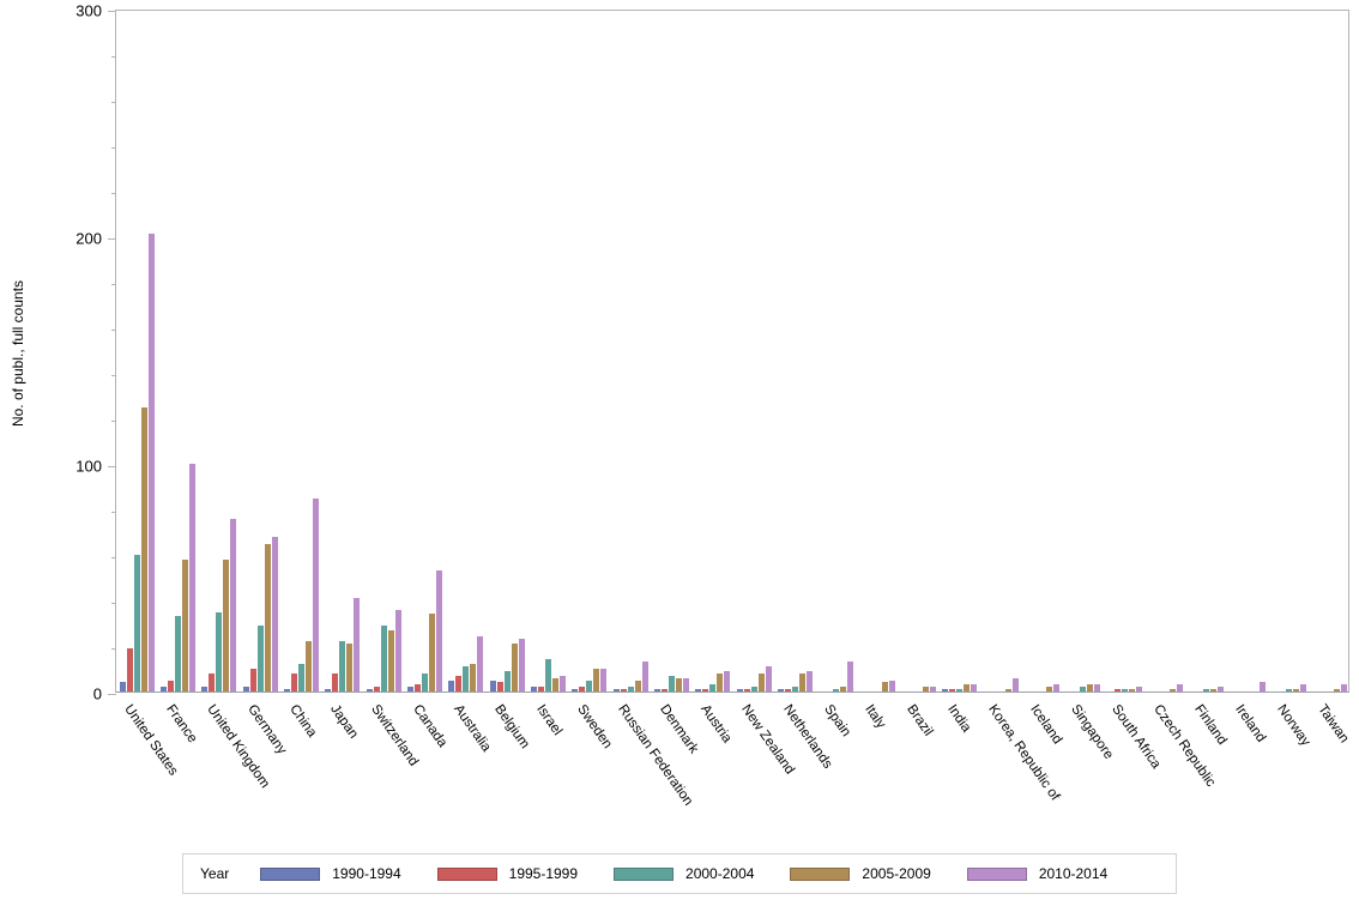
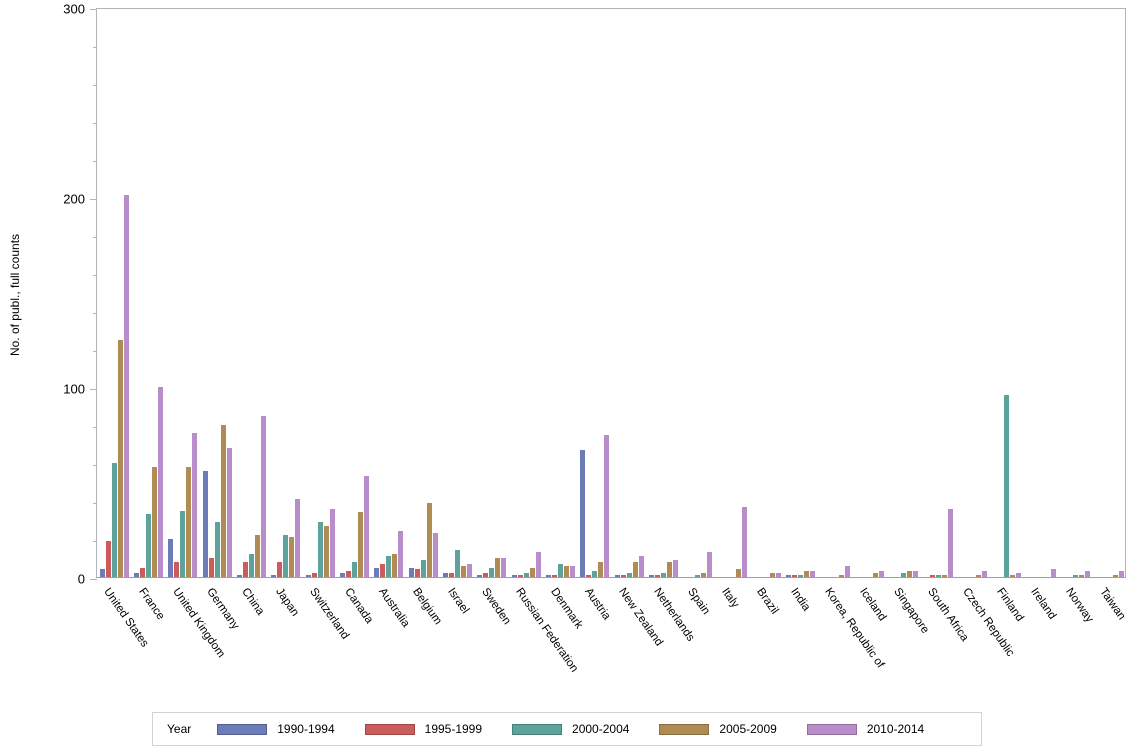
1990-1994/United Kingdom: 2 -> 20
1990-1994/Germany: 2 -> 56
2005-2009/Germany: 65 -> 80
2005-2009/Belgium: 21 -> 39
1990-1994/Austria: 1 -> 67
2010-2014/Austria: 9 -> 75
2010-2014/Italy: 5 -> 37
2010-2014/South Africa: 2 -> 36
2000-2004/Finland: 1 -> 96
